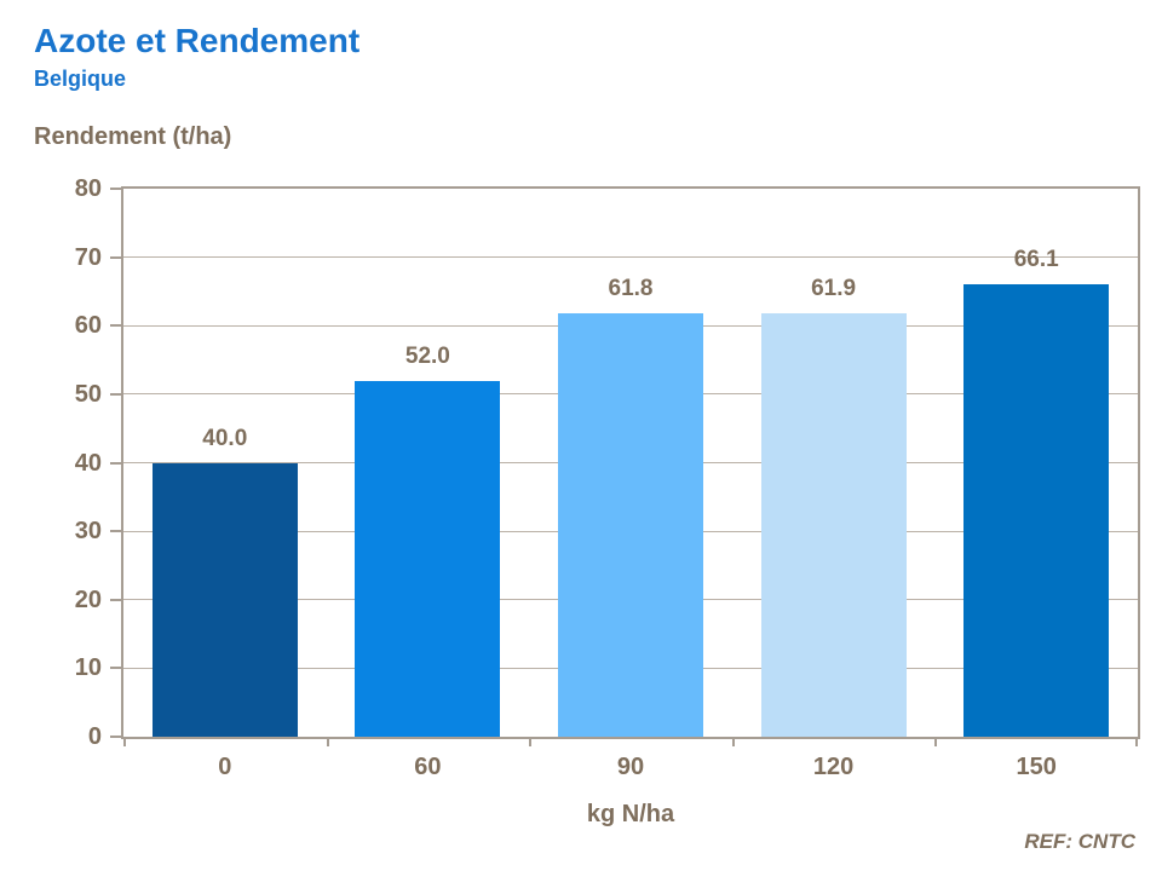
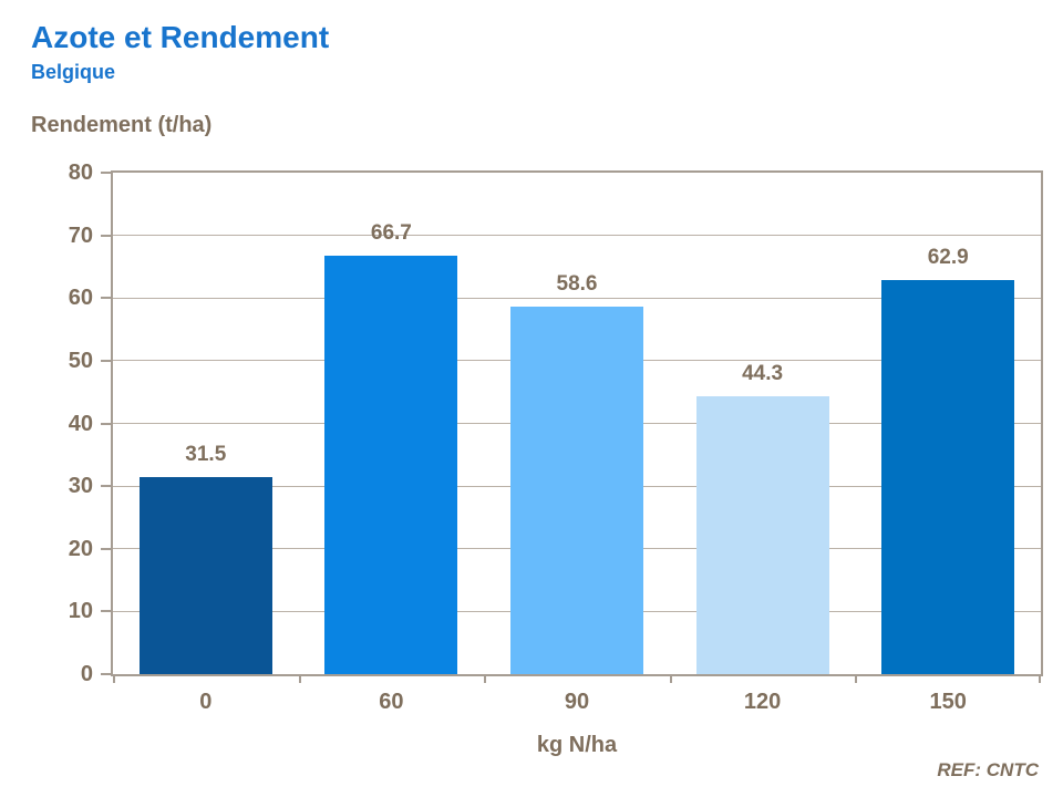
0: 40.0 -> 31.5
60: 52.0 -> 66.7
90: 61.8 -> 58.6
120: 61.9 -> 44.3
150: 66.1 -> 62.9
